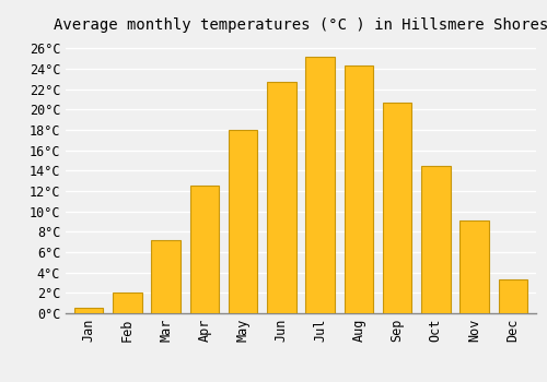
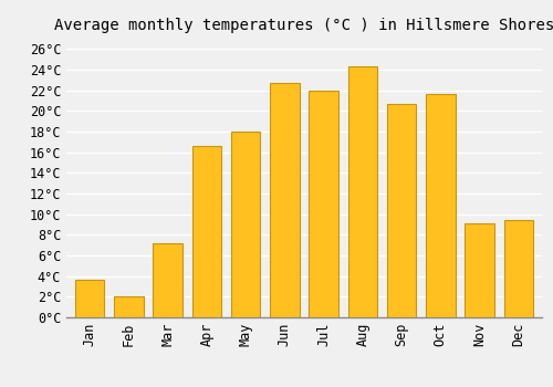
Jan: 0.5°C -> 3.6°C
Apr: 12.5°C -> 16.6°C
Jul: 25.2°C -> 22.0°C
Oct: 14.5°C -> 21.6°C
Dec: 3.3°C -> 9.4°C
